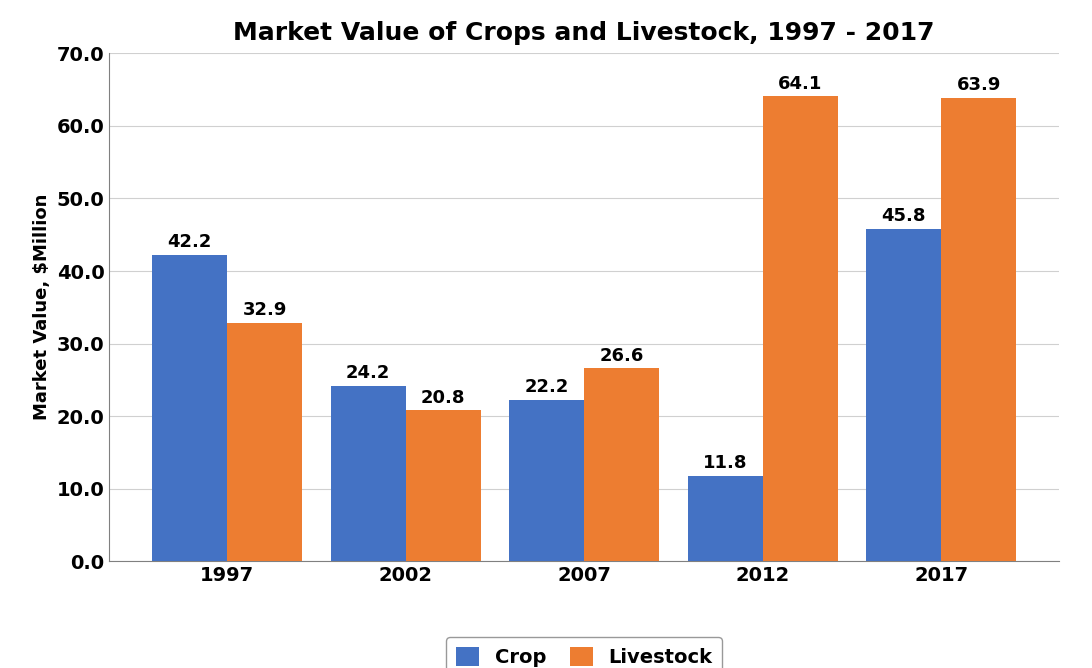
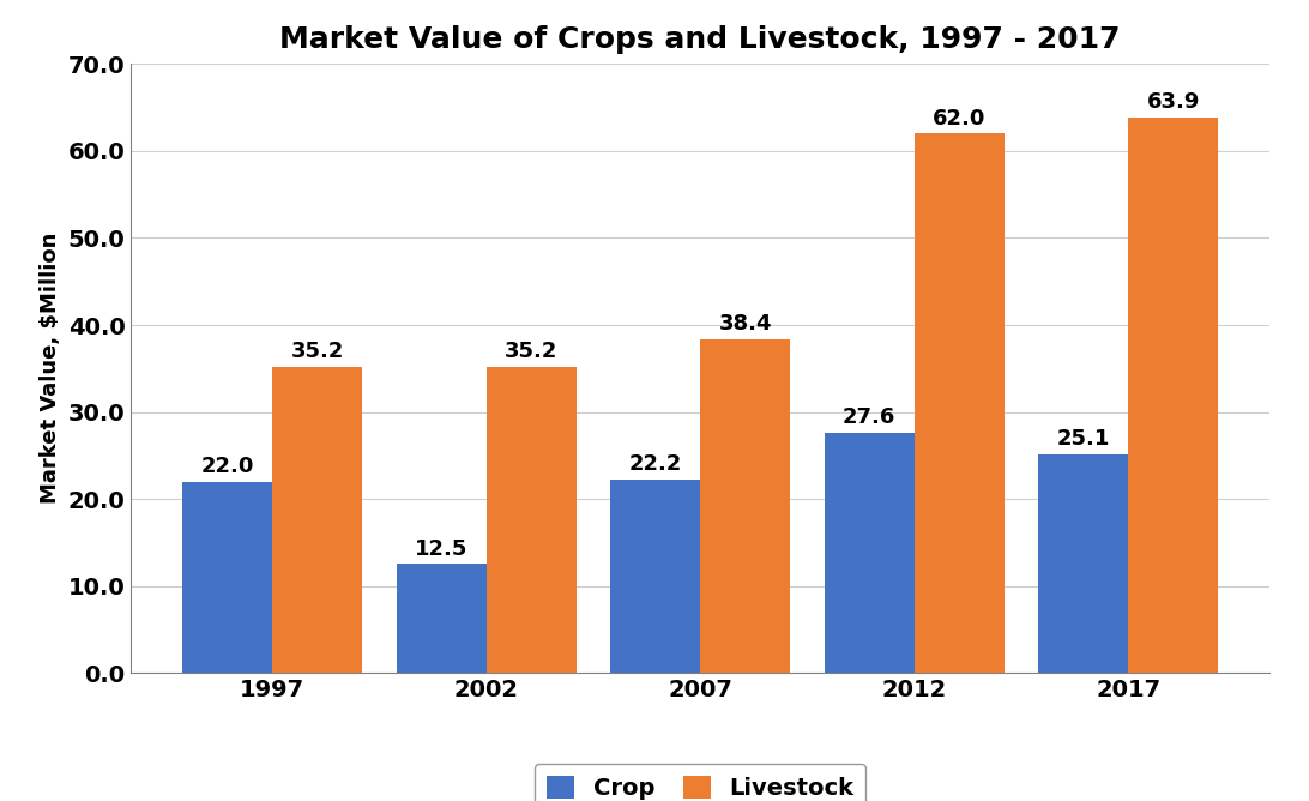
Crop/1997: 42.2 -> 22.0
Livestock/1997: 32.9 -> 35.2
Crop/2002: 24.2 -> 12.5
Livestock/2002: 20.8 -> 35.2
Livestock/2007: 26.6 -> 38.4
Crop/2012: 11.8 -> 27.6
Livestock/2012: 64.1 -> 62.0
Crop/2017: 45.8 -> 25.1
